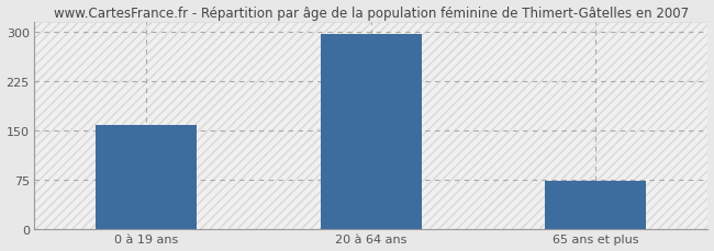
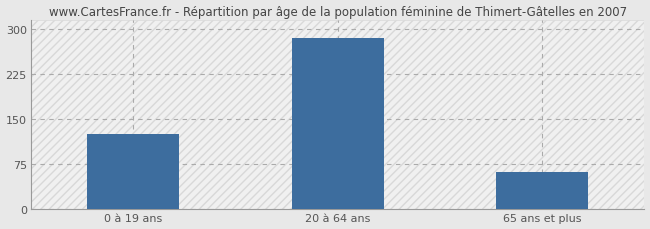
0 à 19 ans: 158 -> 126
20 à 64 ans: 297 -> 286
65 ans et plus: 73 -> 62
